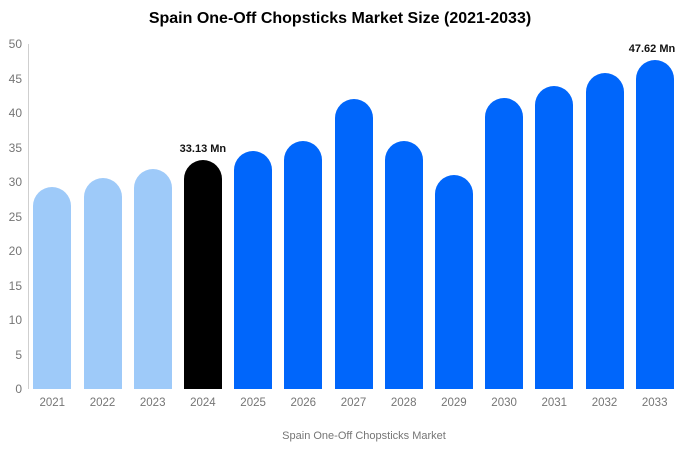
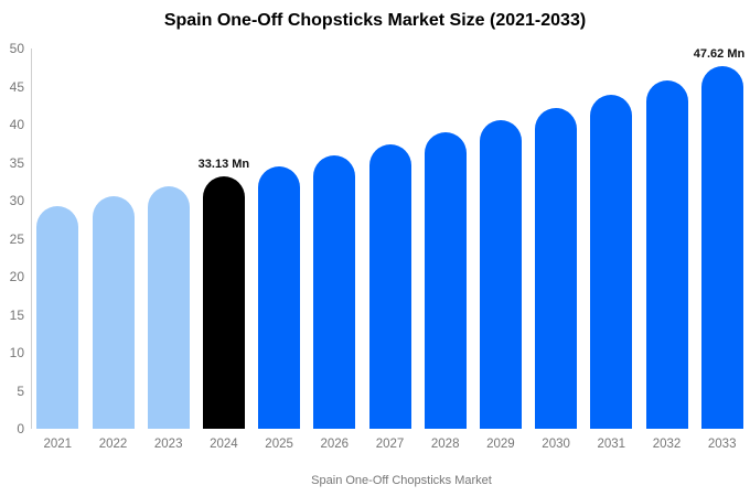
2027: 42 -> 37
2028: 36 -> 39
2029: 31 -> 41
